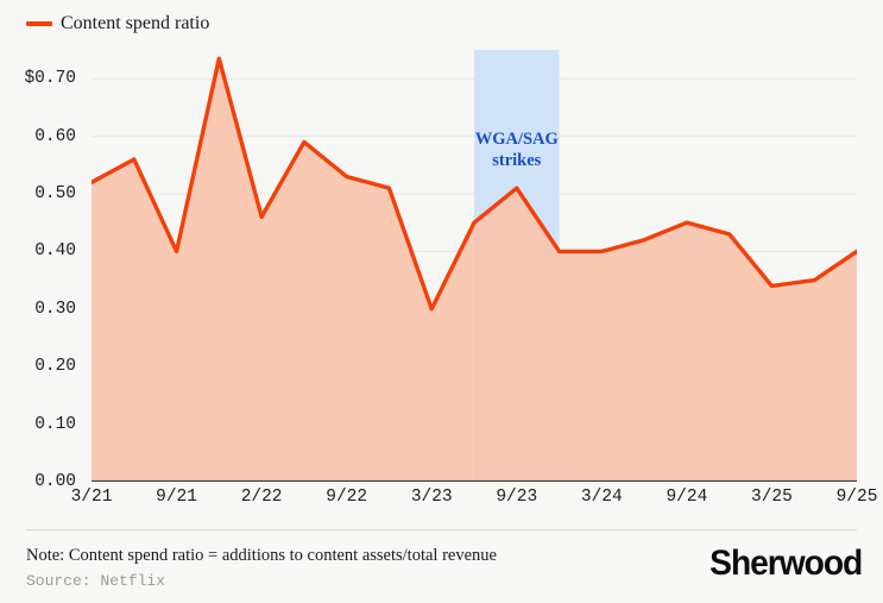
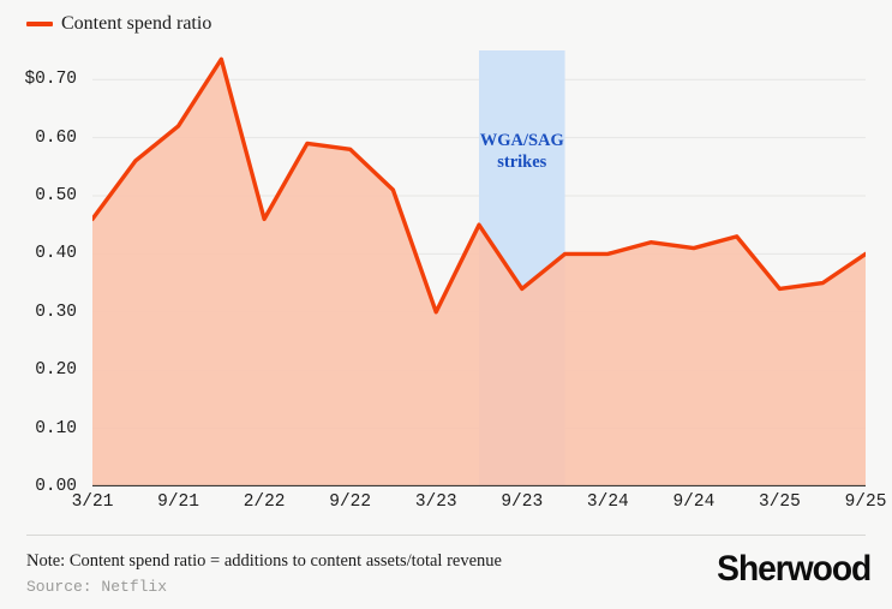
3/21: $0.52 -> $0.46
9/21: $0.40 -> $0.62
9/22: $0.53 -> $0.58
9/23: $0.51 -> $0.34
9/24: $0.45 -> $0.41
